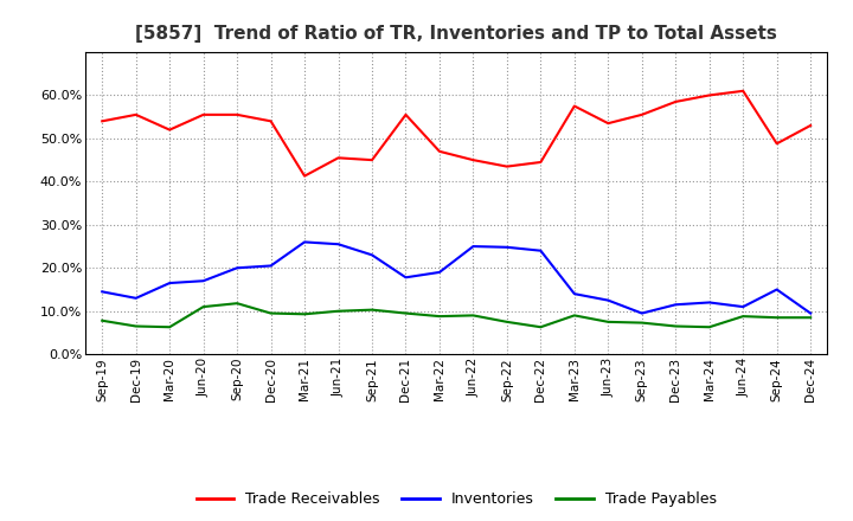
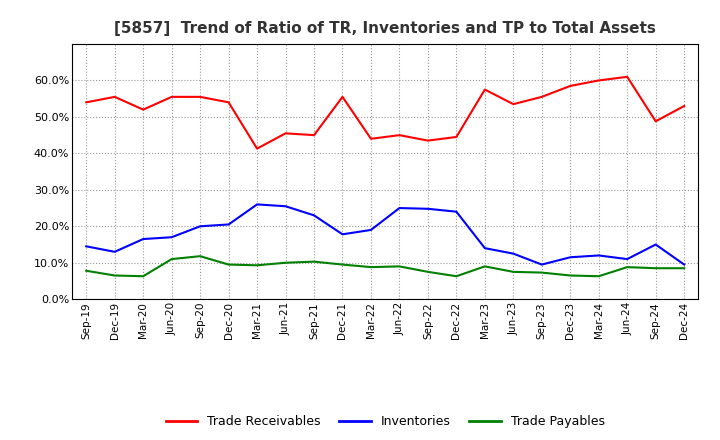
Trade Receivables/Mar-22: 47.0% -> 44.0%
